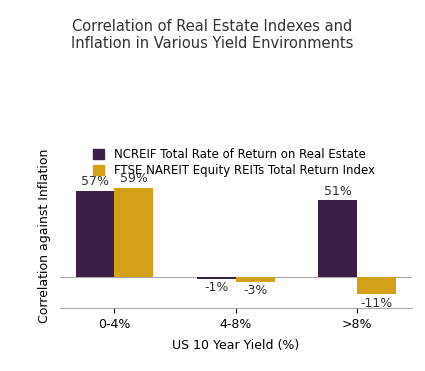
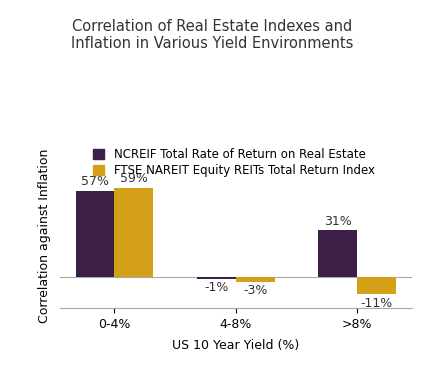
NCREIF Total Rate of Return on Real Estate/>8%: 51% -> 31%
